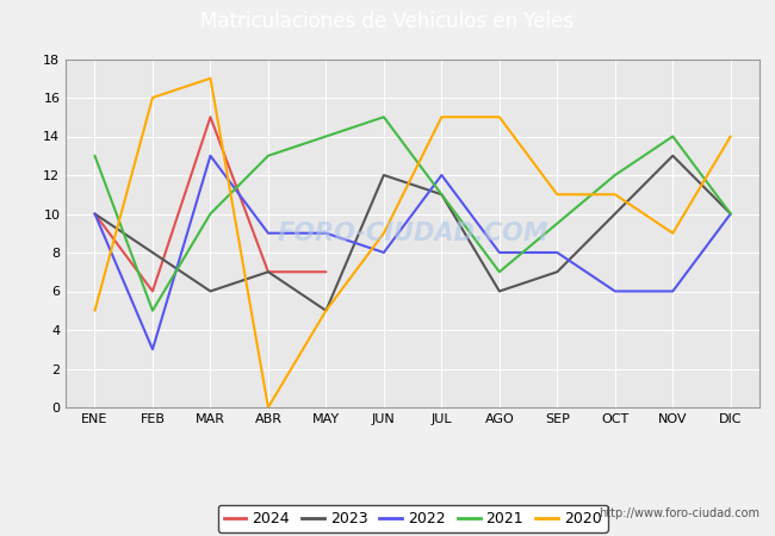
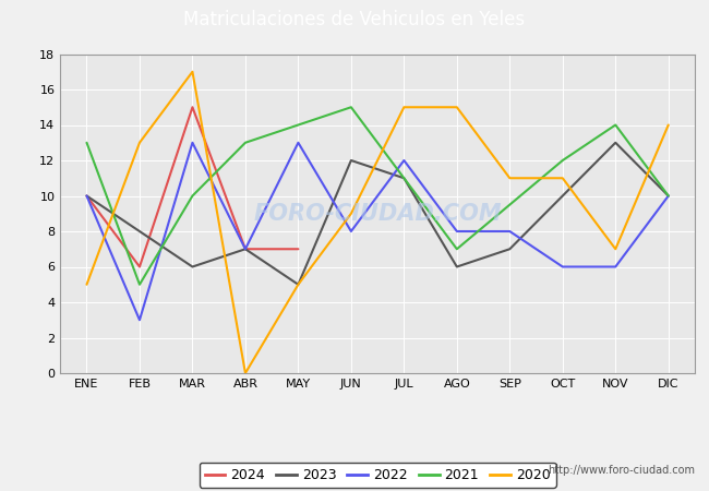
2020/FEB: 16 -> 13
2022/ABR: 9 -> 7
2022/MAY: 9 -> 13
2020/NOV: 9 -> 7
